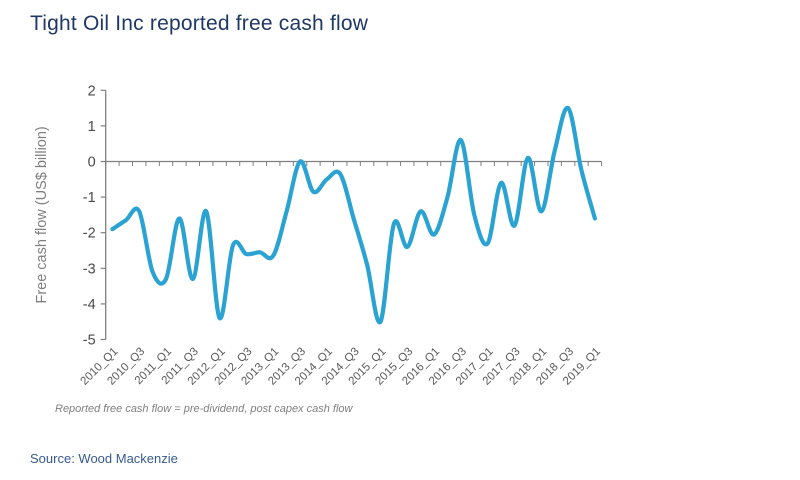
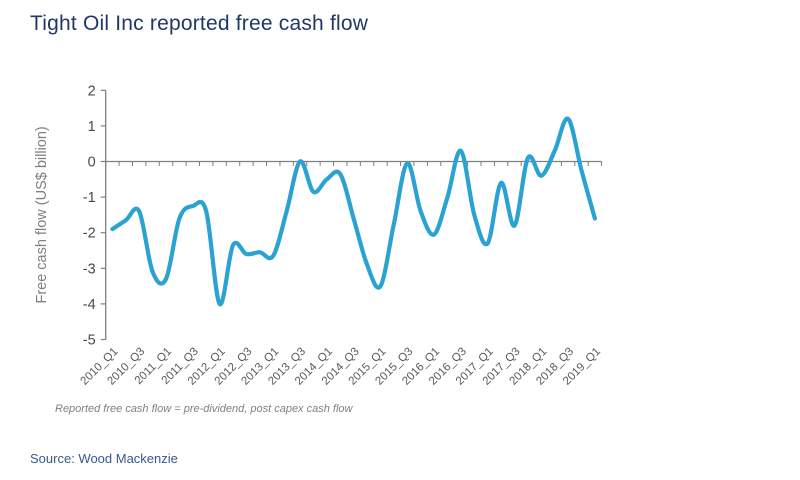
2011_Q3: -3.3 -> -1.2
2012_Q1: -4.4 -> -4.0
2015_Q1: -4.5 -> -3.5
2015_Q3: -2.4 -> -0.1
2016_Q3: 0.6 -> 0.3
2018_Q1: -1.4 -> -0.4
2018_Q3: 1.5 -> 1.2
